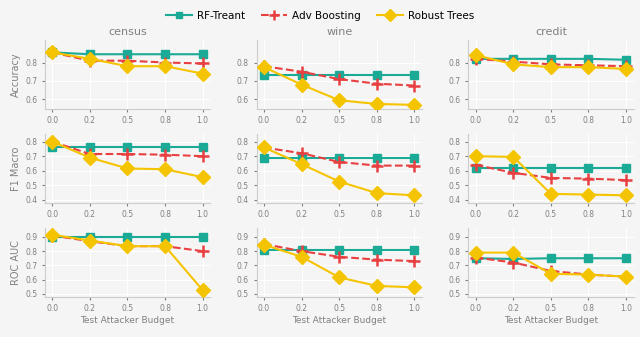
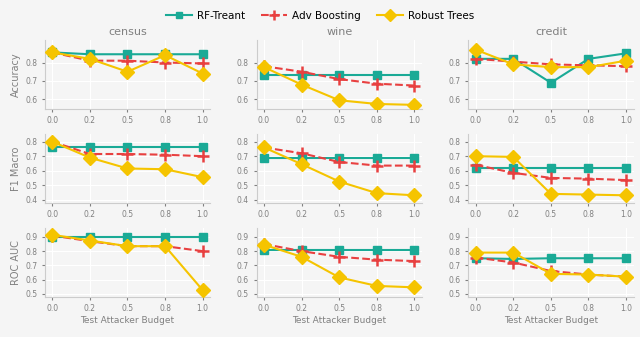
census/Robust Trees/0.5: 0.78 -> 0.75
census/Robust Trees/0.8: 0.78 -> 0.84
credit/Robust Trees/0.0: 0.84 -> 0.87
credit/RF-Treant/0.5: 0.82 -> 0.69
credit/RF-Treant/1.0: 0.81 -> 0.85
credit/Robust Trees/1.0: 0.77 -> 0.81
